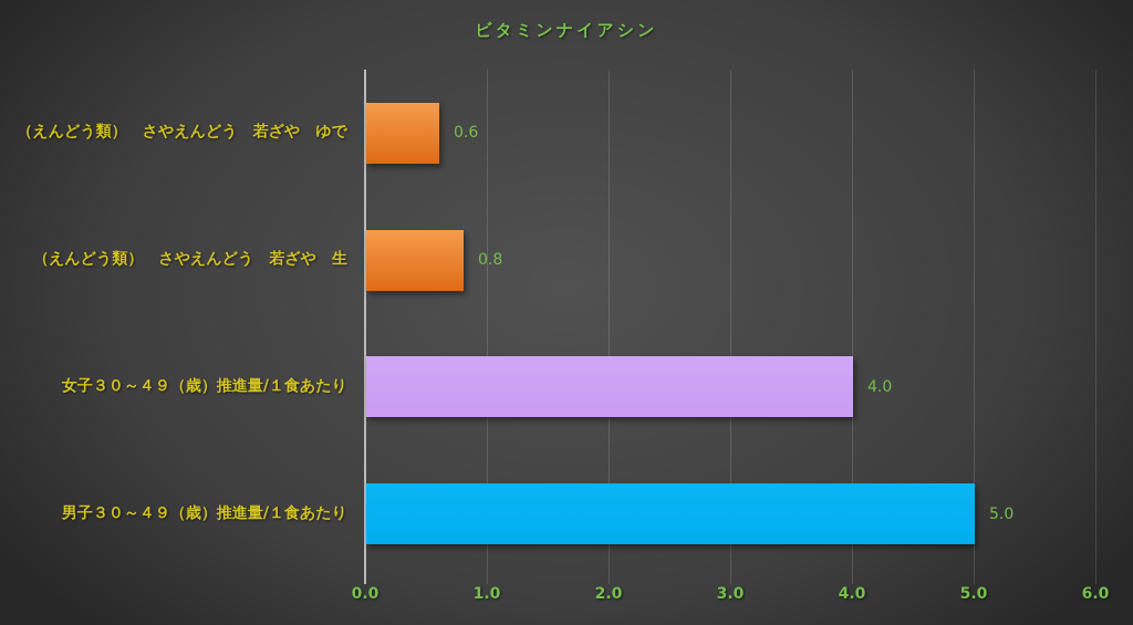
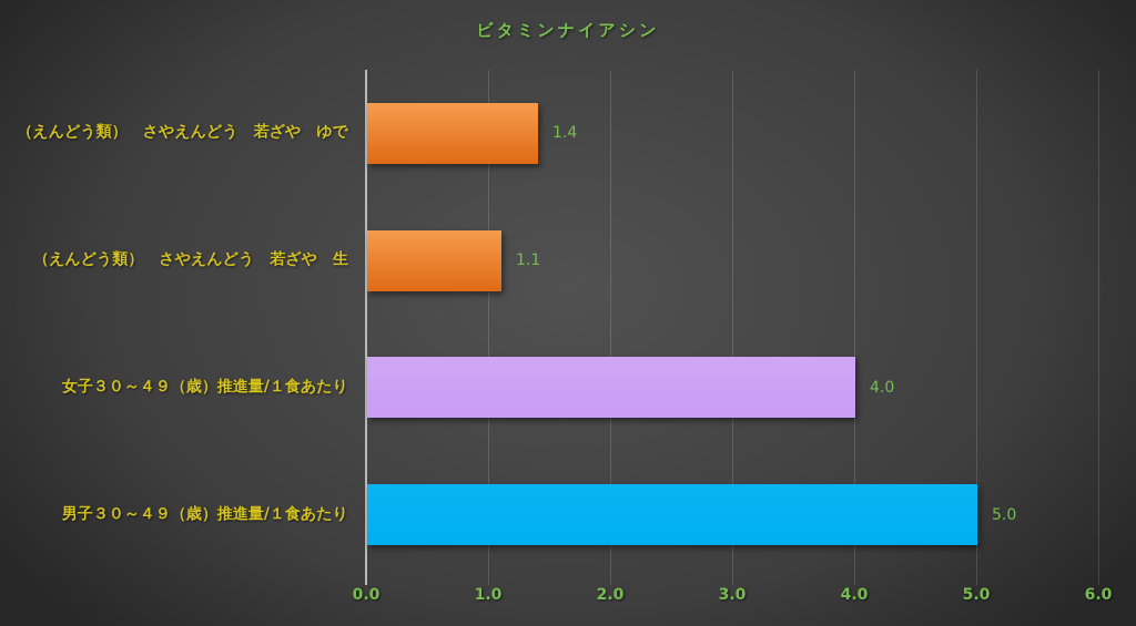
（えんどう類） さやえんどう 若ざや ゆで: 0.6 -> 1.4
（えんどう類） さやえんどう 若ざや 生: 0.8 -> 1.1
